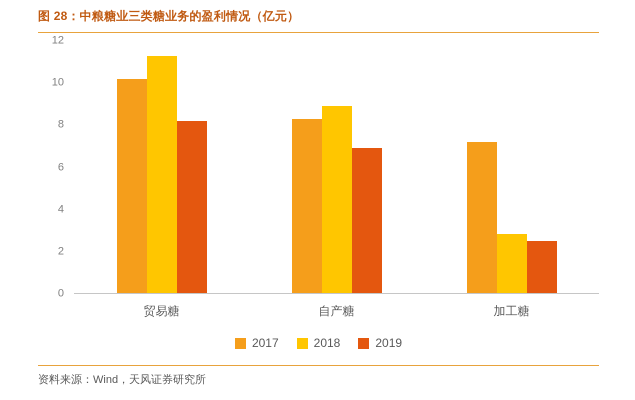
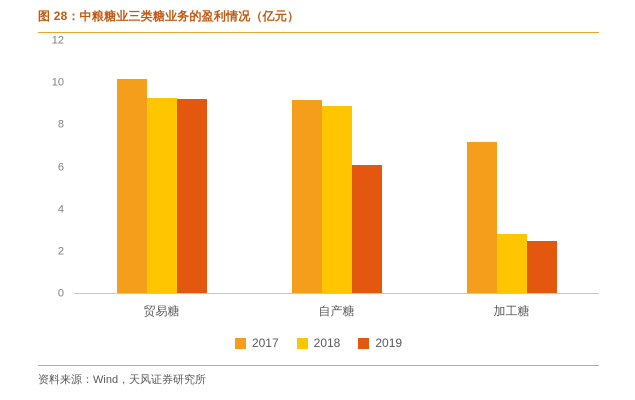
2018/贸易糖: 11.3 -> 9.3
2019/贸易糖: 8.2 -> 9.2
2017/自产糖: 8.3 -> 9.2
2019/自产糖: 6.9 -> 6.1
